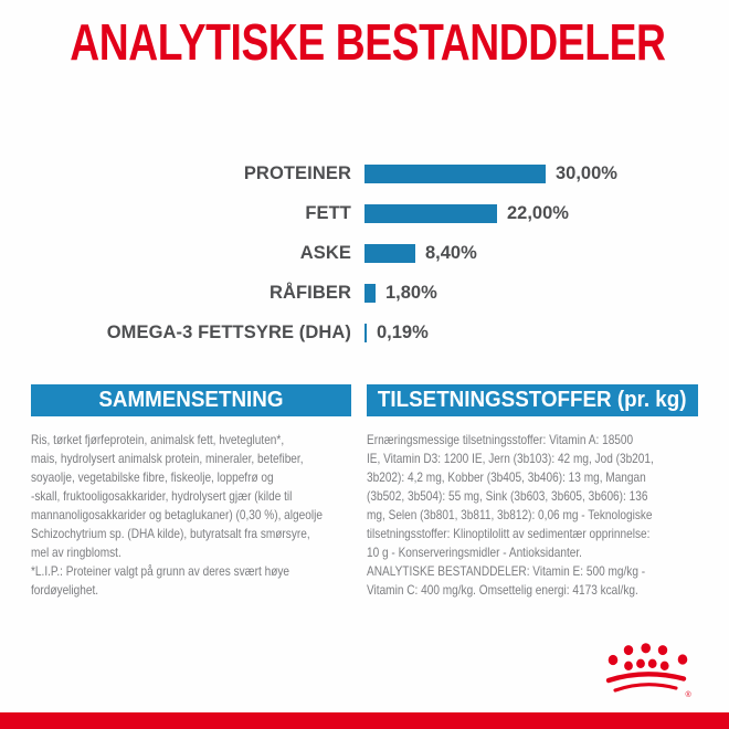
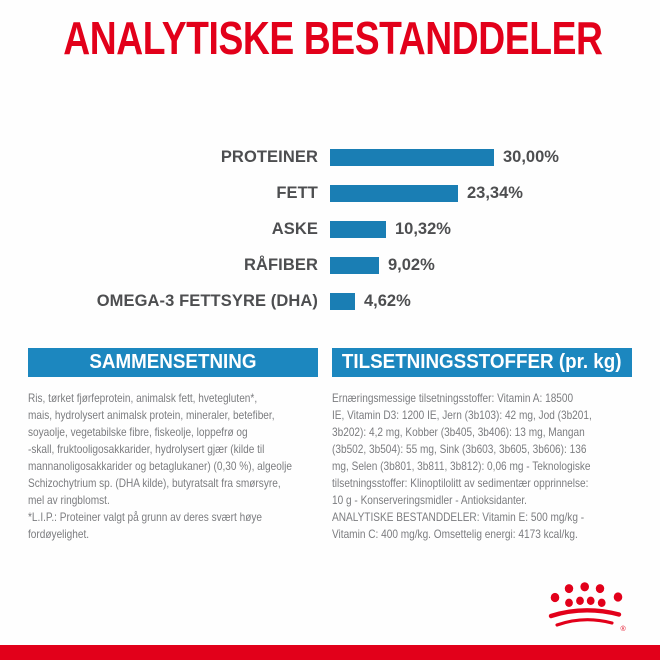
FETT: 22,00% -> 23,34%
ASKE: 8,40% -> 10,32%
RÅFIBER: 1,80% -> 9,02%
OMEGA-3 FETTSYRE (DHA): 0,19% -> 4,62%
